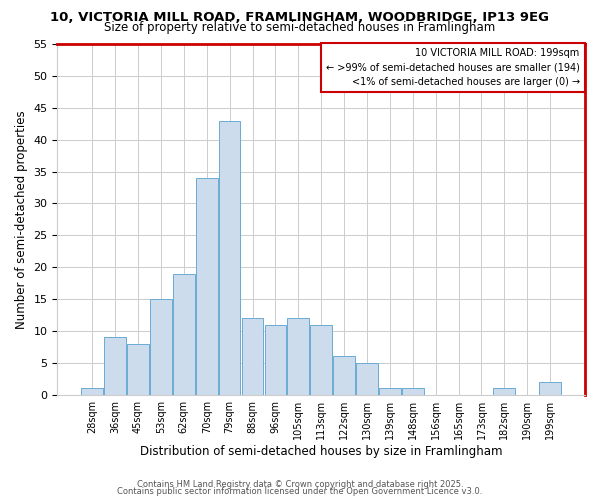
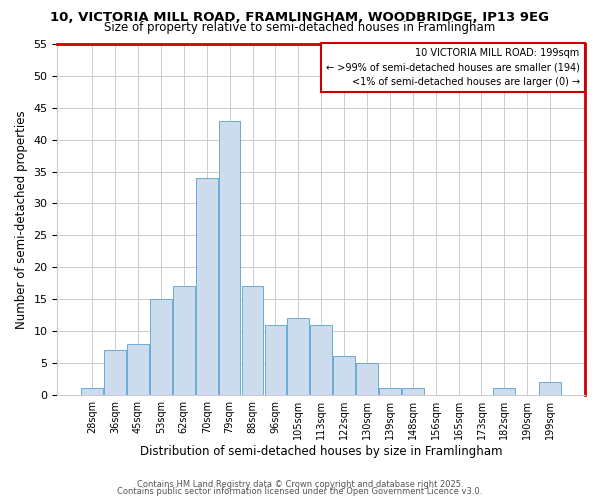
36sqm: 9 -> 7
62sqm: 19 -> 17
88sqm: 12 -> 17
